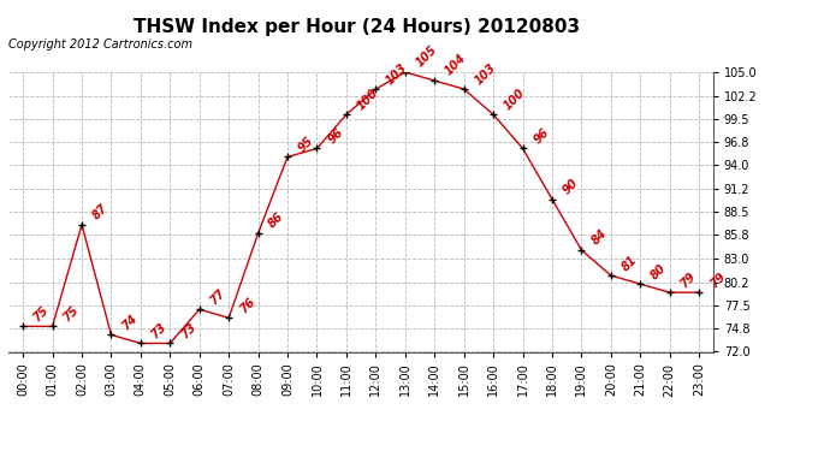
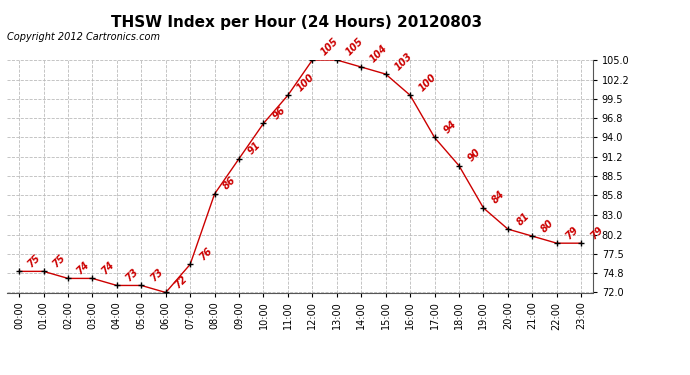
02:00: 87 -> 74
06:00: 77 -> 72
09:00: 95 -> 91
12:00: 103 -> 105
17:00: 96 -> 94
